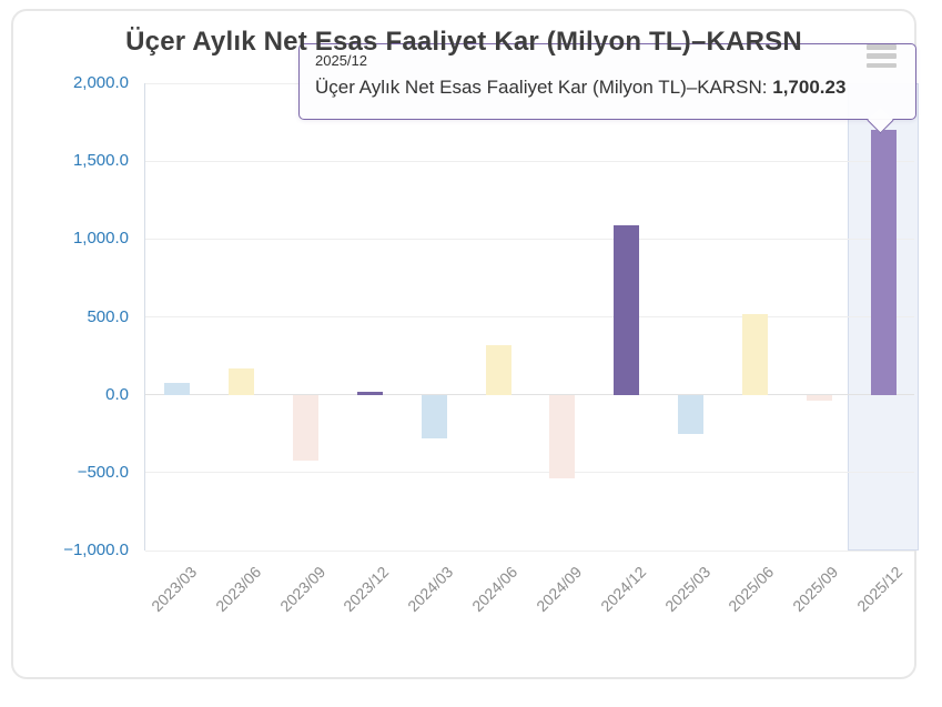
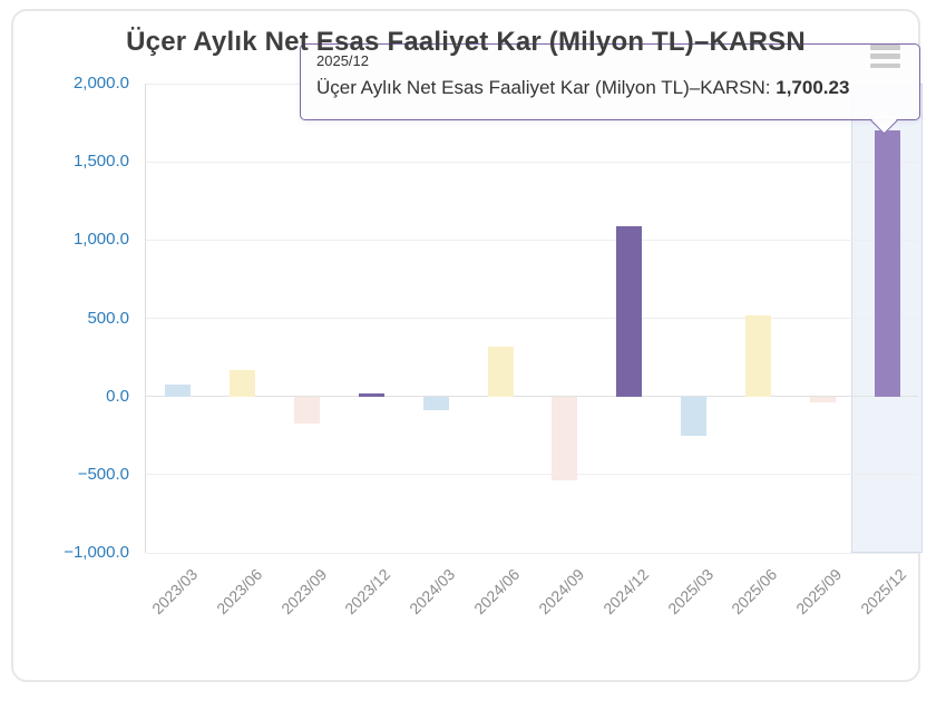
2023/09: -420 -> -170
2024/03: -280 -> -90
